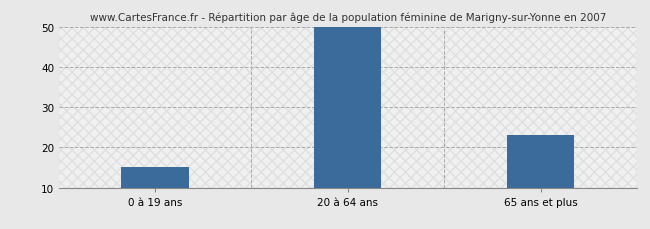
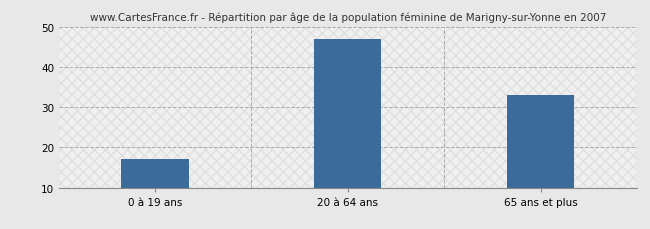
0 à 19 ans: 15 -> 17
20 à 64 ans: 50 -> 47
65 ans et plus: 23 -> 33
